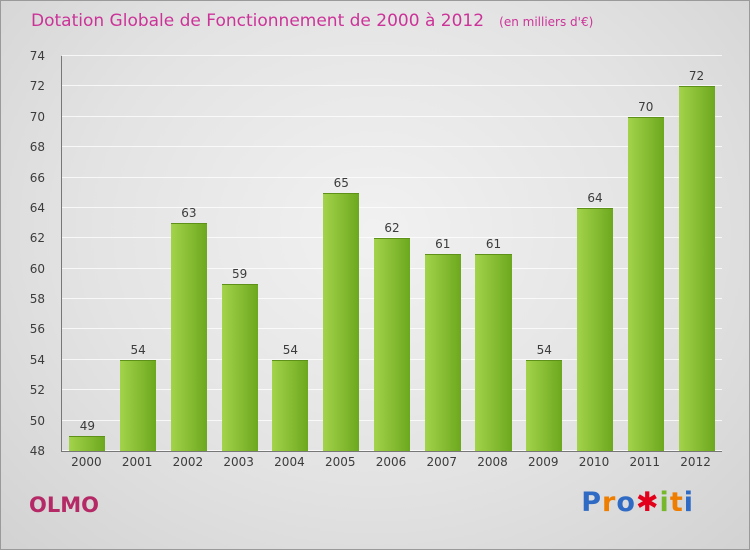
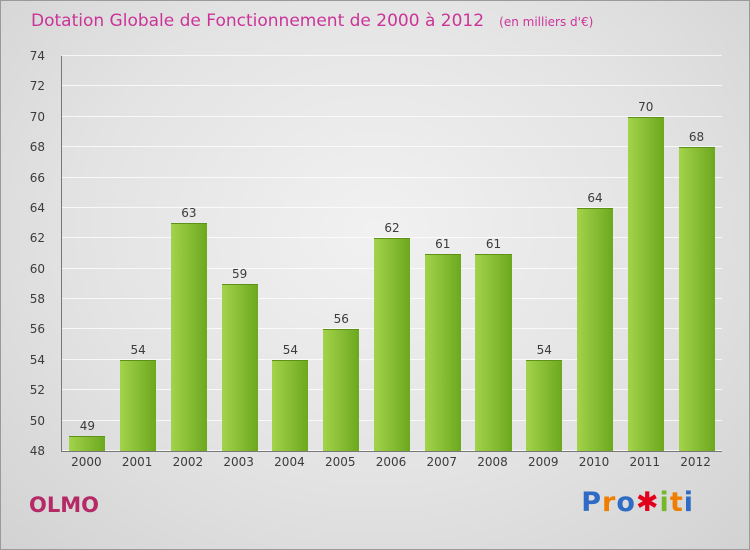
2005: 65 -> 56
2012: 72 -> 68
